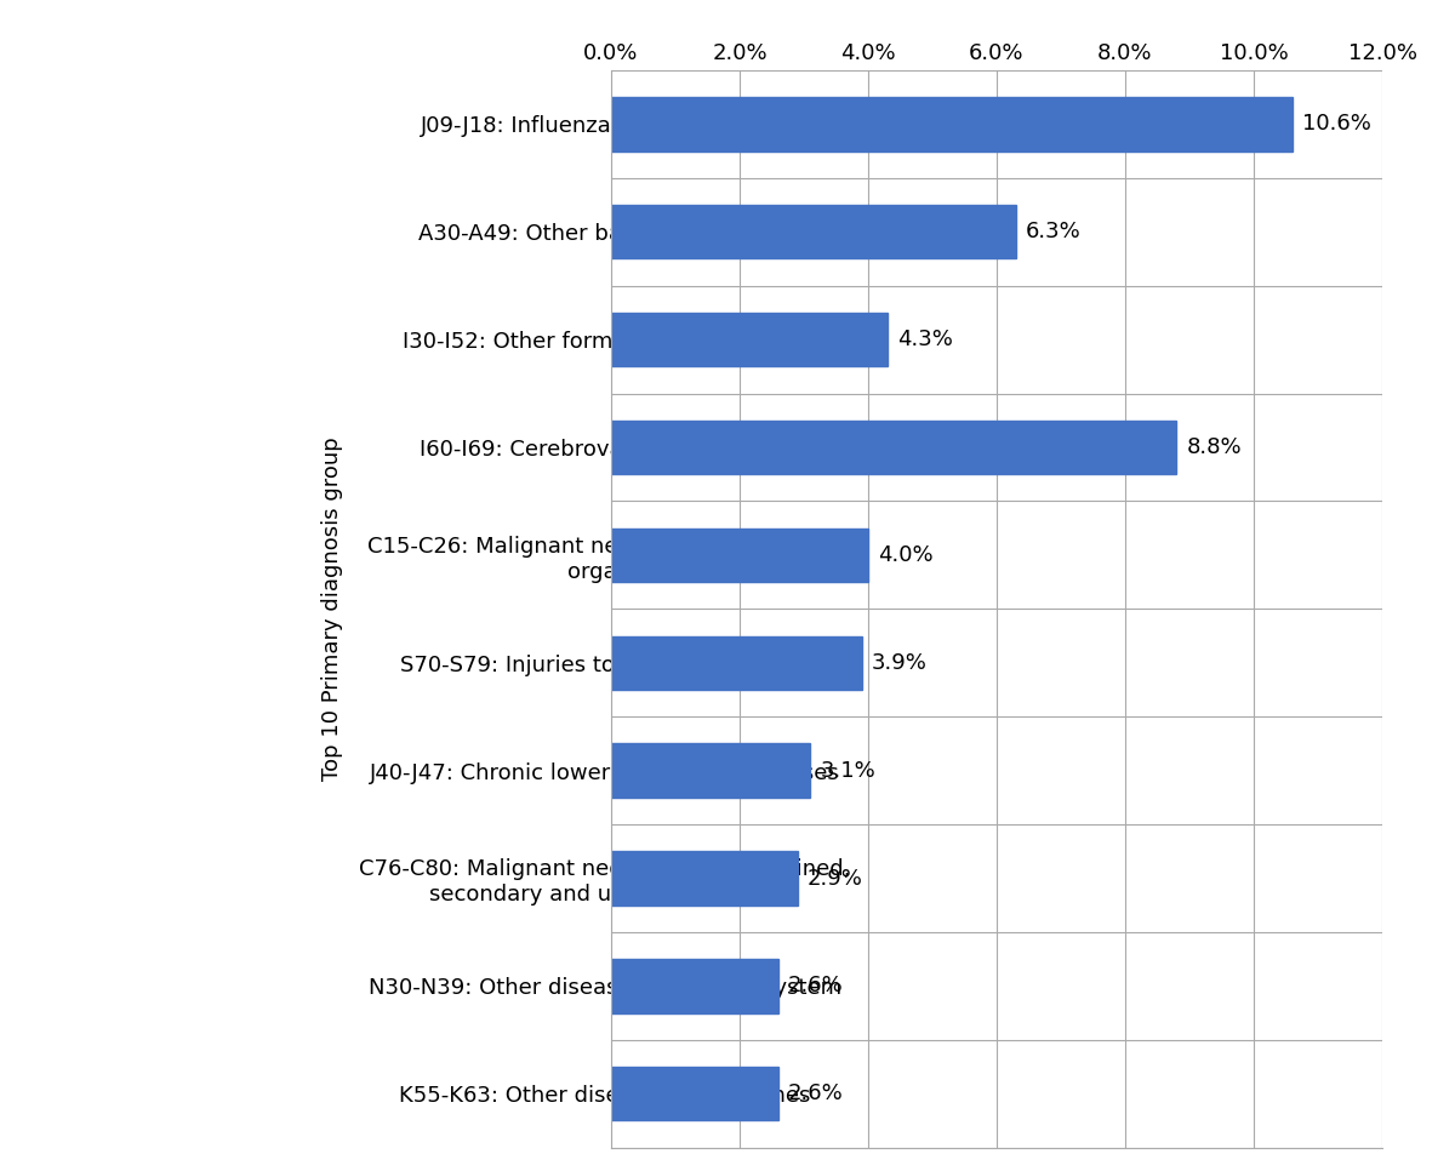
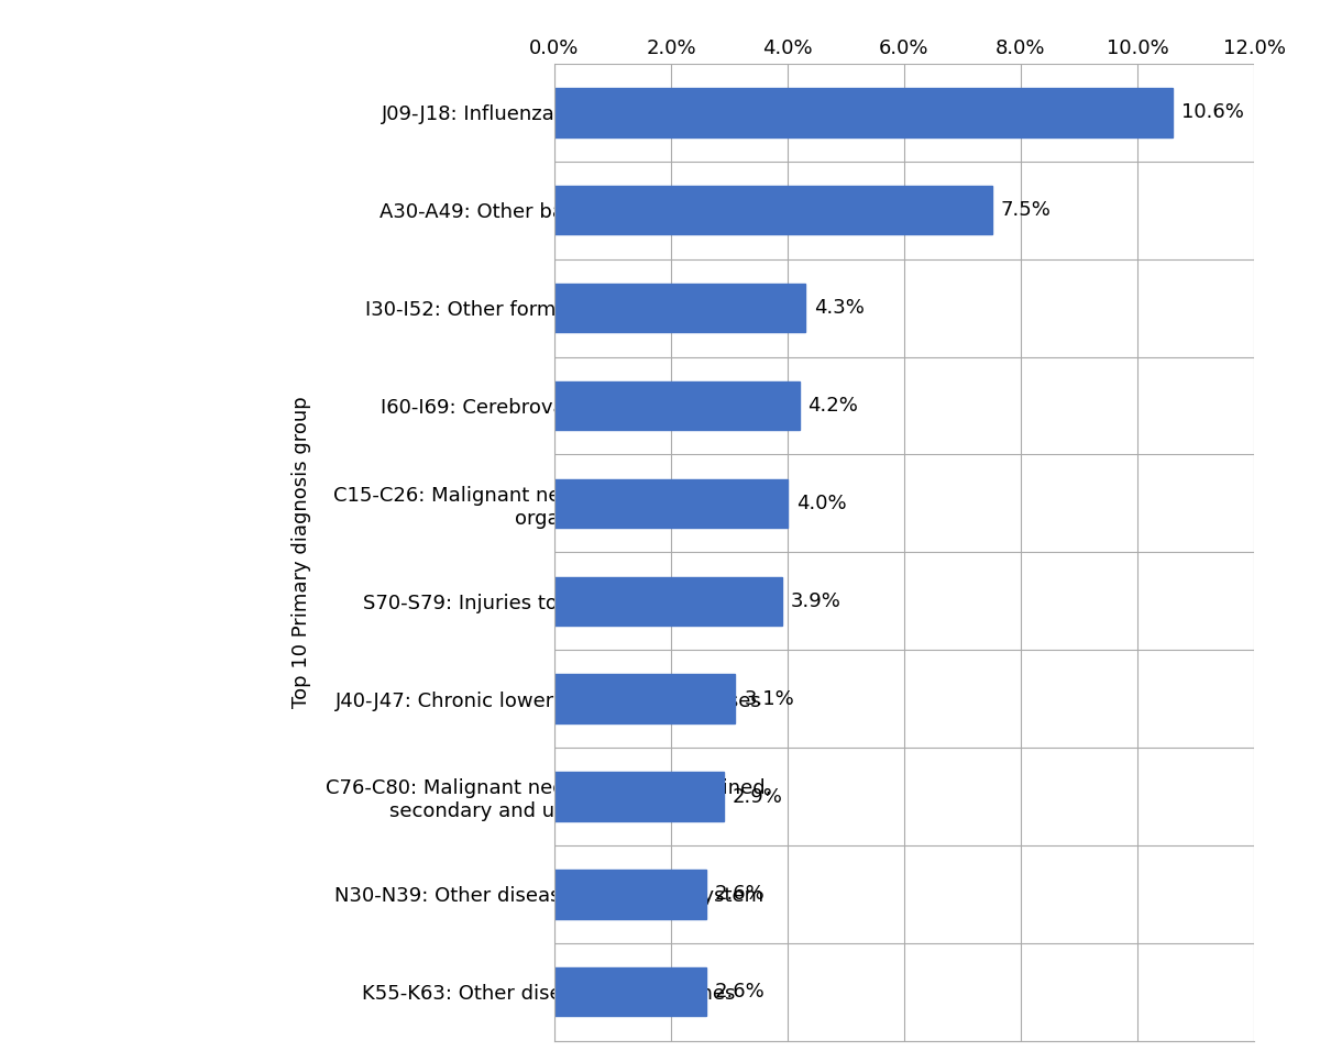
A30-A49: Other bacterial diseases: 6.3% -> 7.5%
I60-I69: Cerebrovascular diseases: 8.8% -> 4.2%
